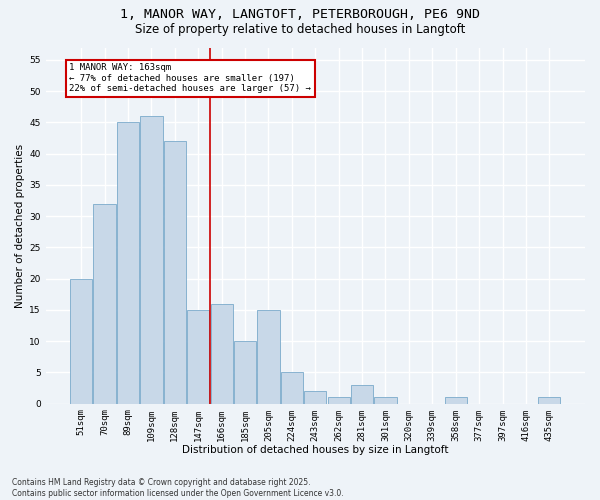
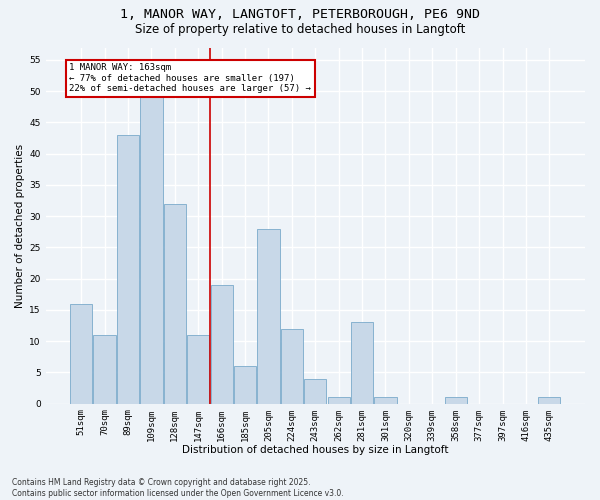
51sqm: 20 -> 16
70sqm: 32 -> 11
89sqm: 45 -> 43
109sqm: 46 -> 49
128sqm: 42 -> 32
147sqm: 15 -> 11
166sqm: 16 -> 19
185sqm: 10 -> 6
205sqm: 15 -> 28
224sqm: 5 -> 12
243sqm: 2 -> 4
281sqm: 3 -> 13
